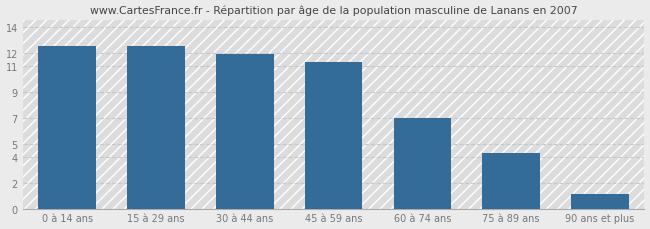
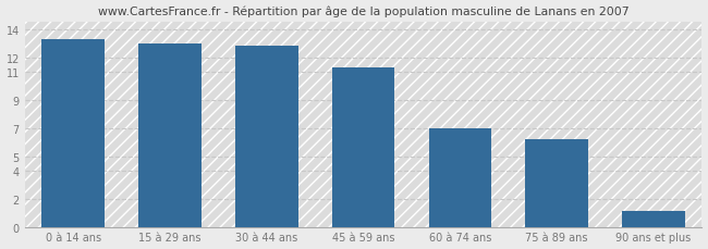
0 à 14 ans: 12.5 -> 13.3
15 à 29 ans: 12.5 -> 13.0
30 à 44 ans: 11.9 -> 12.8
75 à 89 ans: 4.3 -> 6.2
